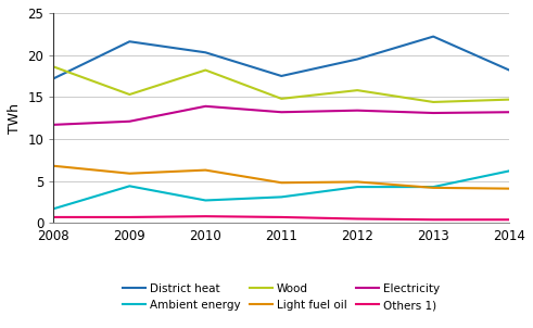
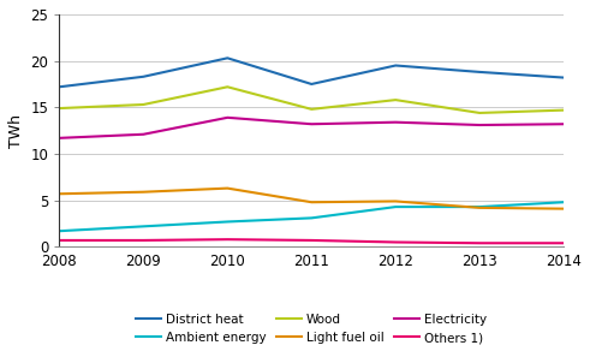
Wood/2008: 18.6 -> 14.9
Light fuel oil/2008: 6.8 -> 5.7
District heat/2009: 21.6 -> 18.3
Ambient energy/2009: 4.4 -> 2.2
Wood/2010: 18.2 -> 17.2
District heat/2013: 22.2 -> 18.8
Ambient energy/2014: 6.2 -> 4.8
